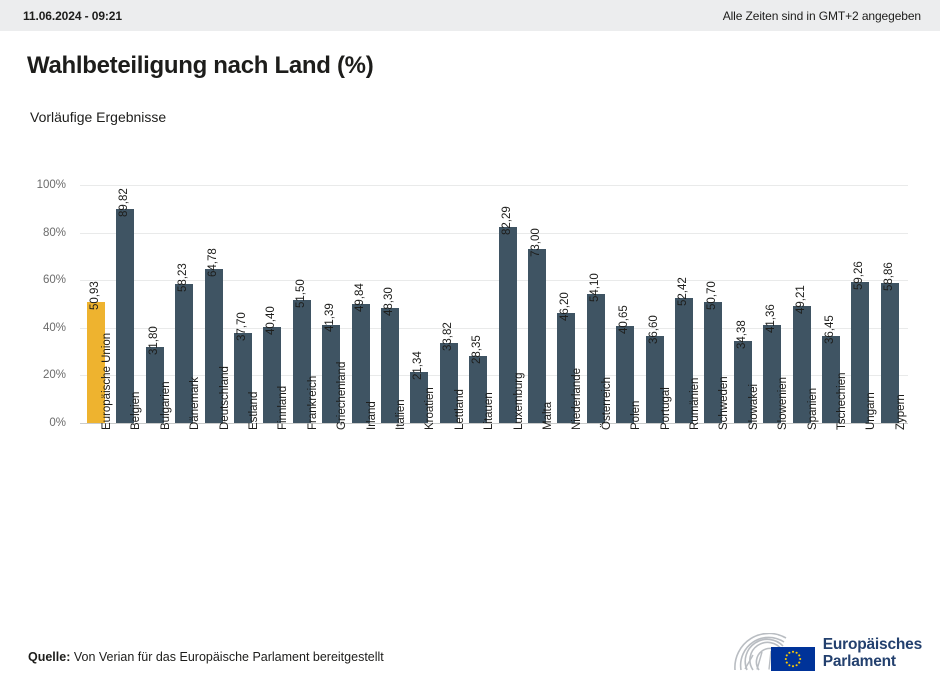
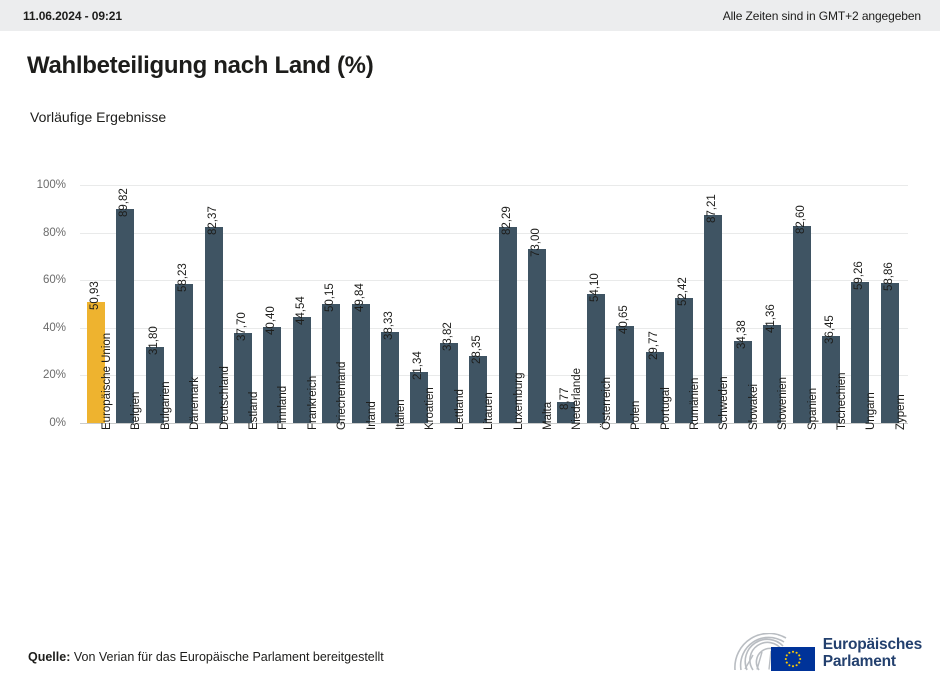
Deutschland: 64,78 -> 82,37
Frankreich: 51,50 -> 44,54
Griechenland: 41,39 -> 50,15
Italien: 48,30 -> 38,33
Niederlande: 46,20 -> 8,77
Portugal: 36,60 -> 29,77
Schweden: 50,70 -> 87,21
Spanien: 49,21 -> 82,60
